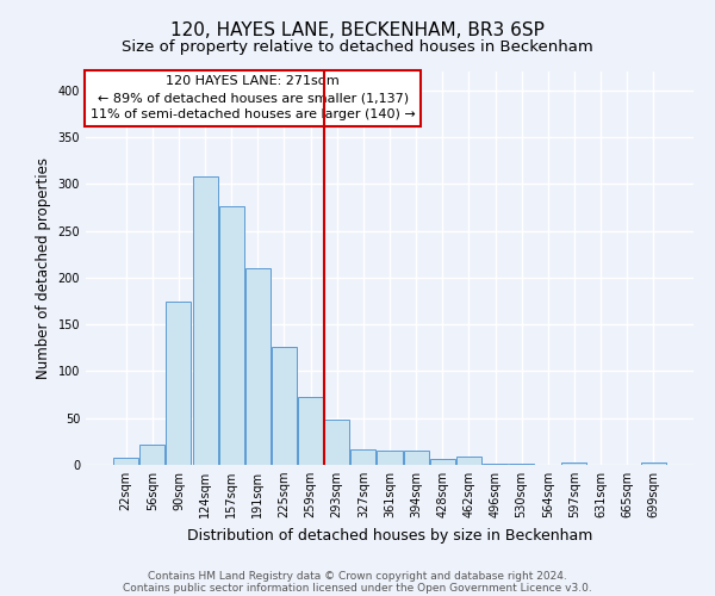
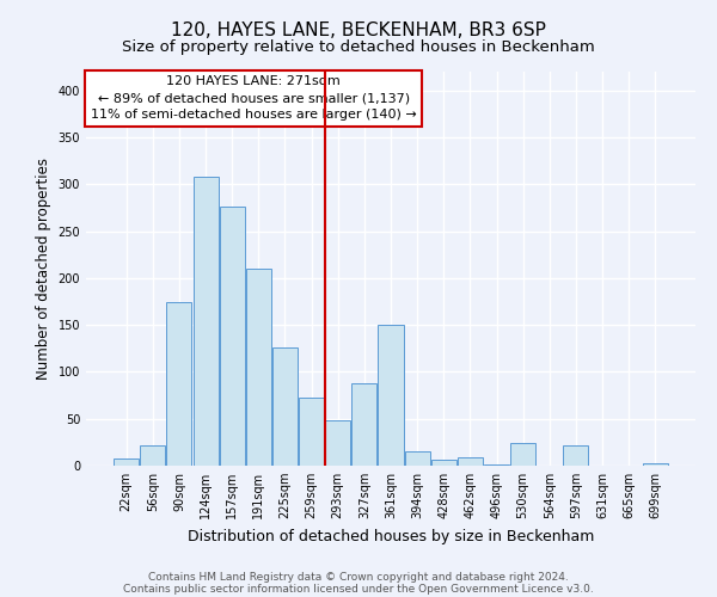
327sqm: 16 -> 88
361sqm: 15 -> 150
530sqm: 1 -> 24
597sqm: 3 -> 22
